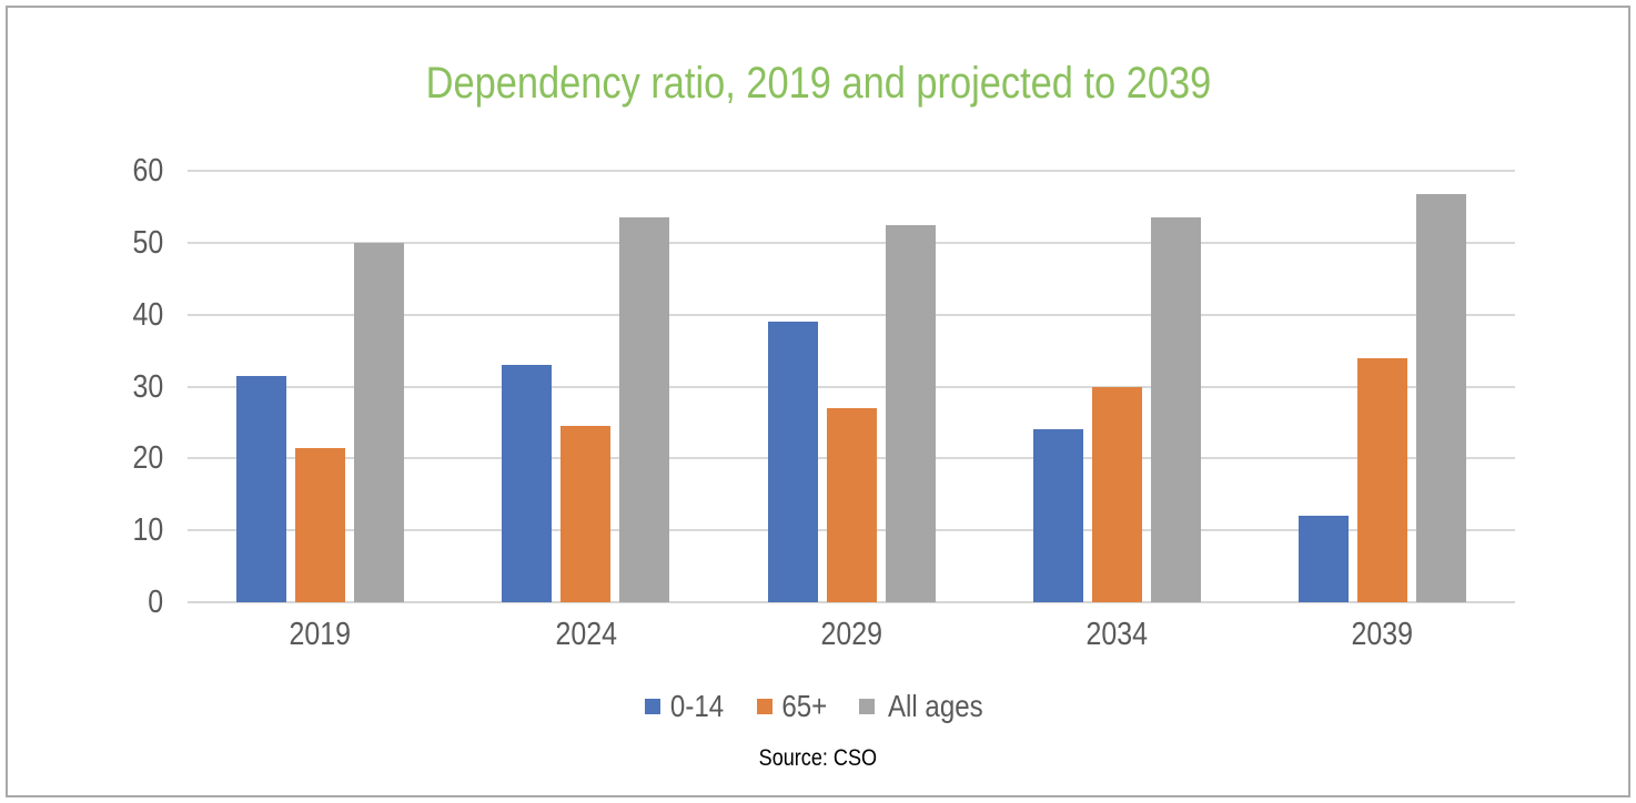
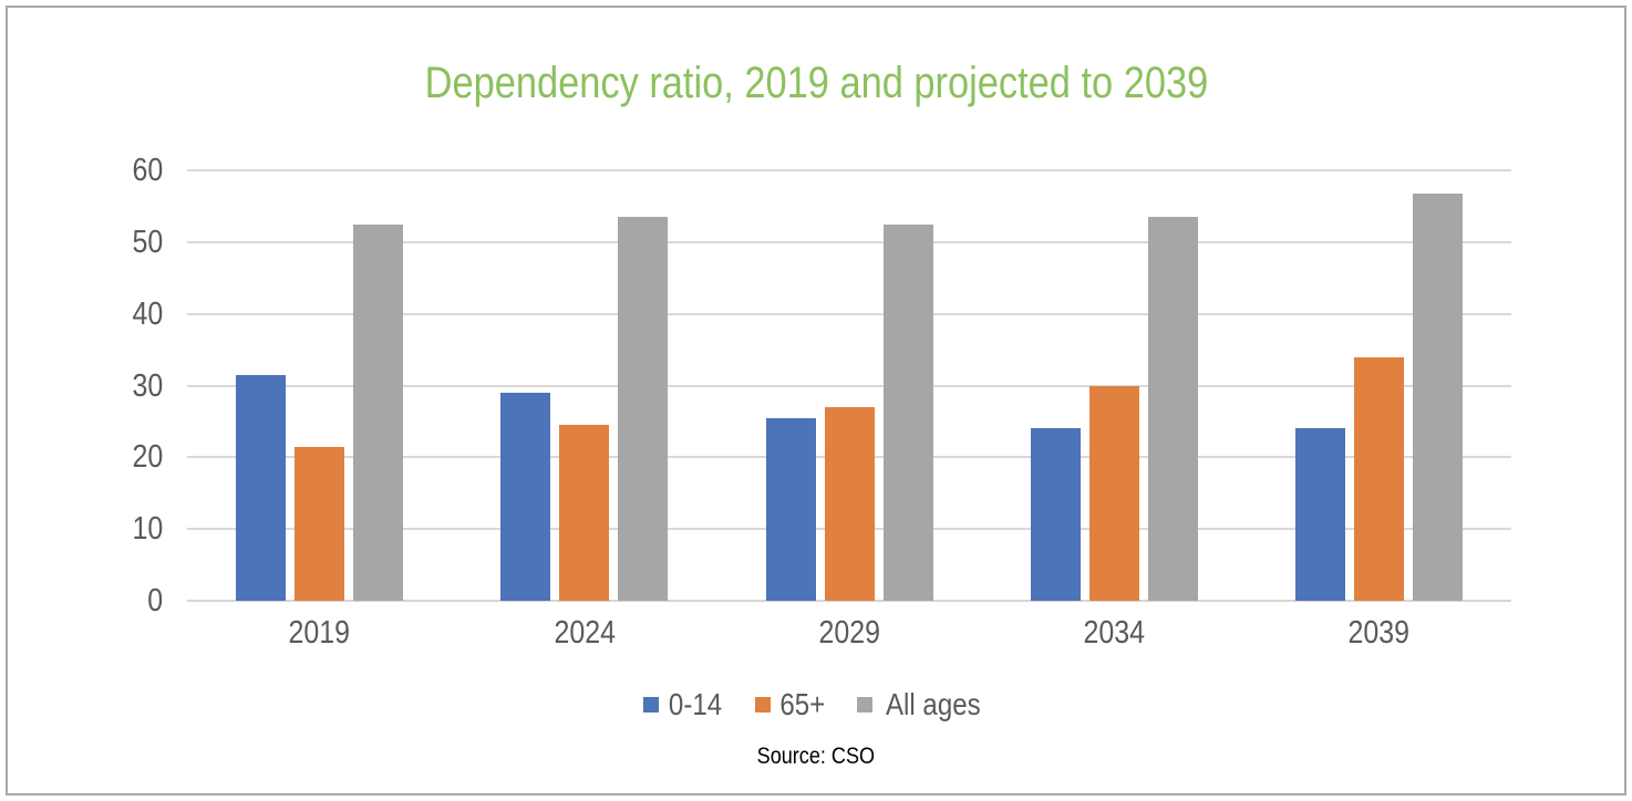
All ages/2019: 50 -> 52
0-14/2024: 33 -> 29
0-14/2029: 39 -> 26
0-14/2039: 12 -> 24
